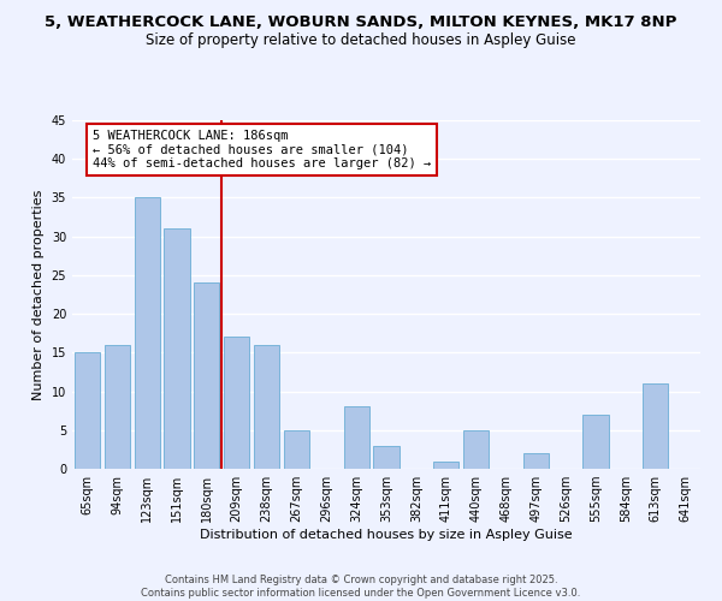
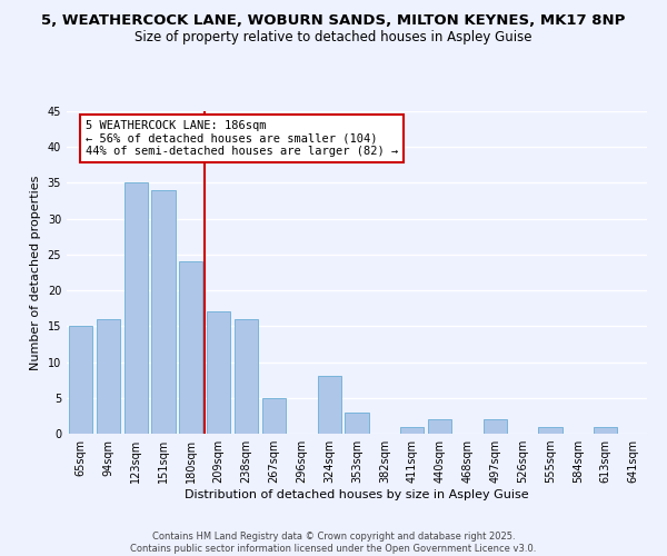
151sqm: 31 -> 34
440sqm: 5 -> 2
555sqm: 7 -> 1
613sqm: 11 -> 1
